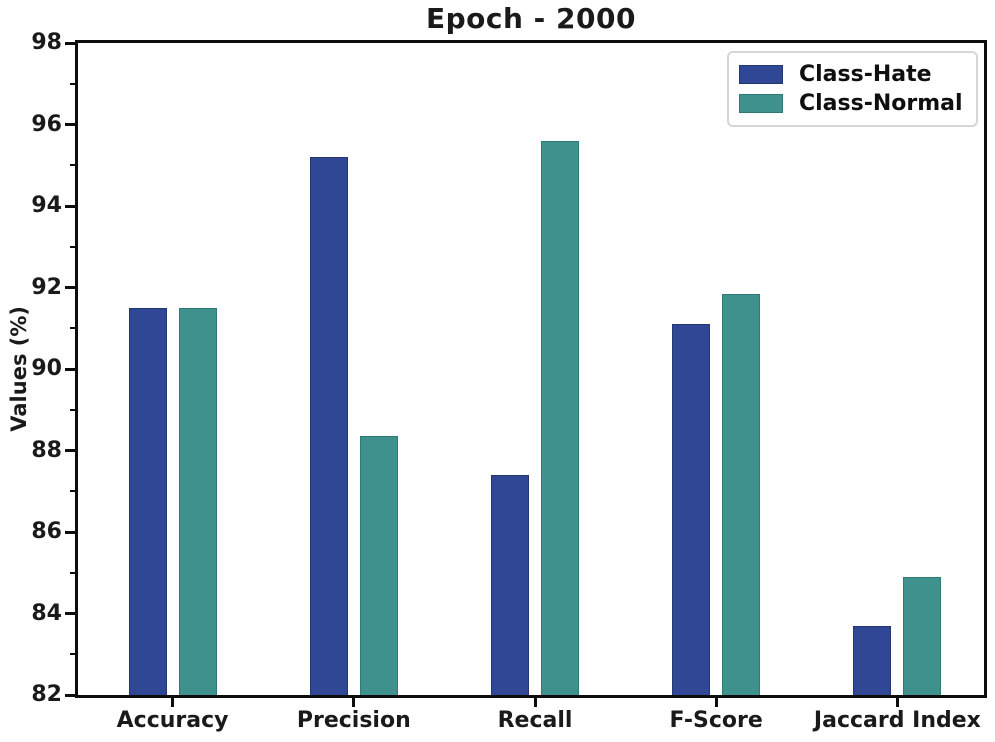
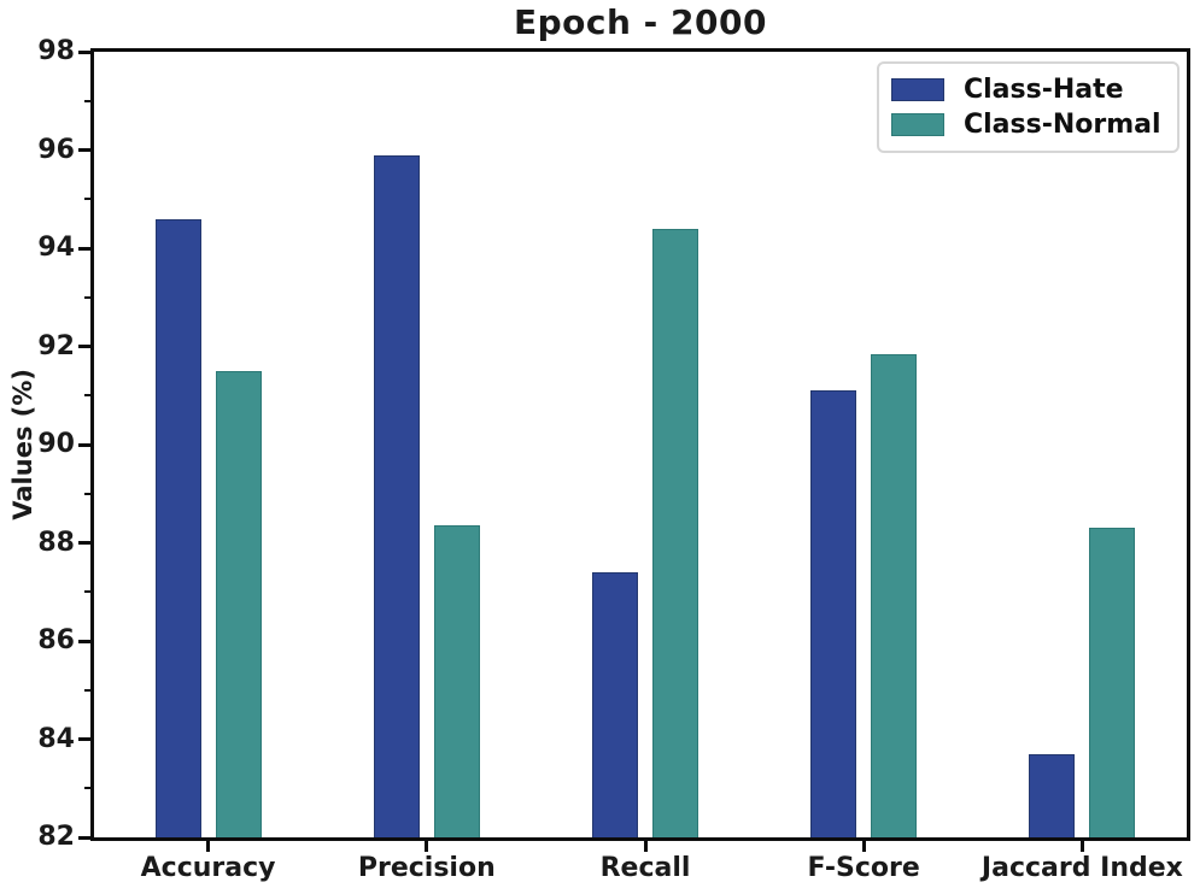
Class-Hate/Accuracy: 91.5 -> 94.6
Class-Hate/Precision: 95.2 -> 95.9
Class-Normal/Recall: 95.6 -> 94.4
Class-Normal/Jaccard Index: 84.9 -> 88.3
